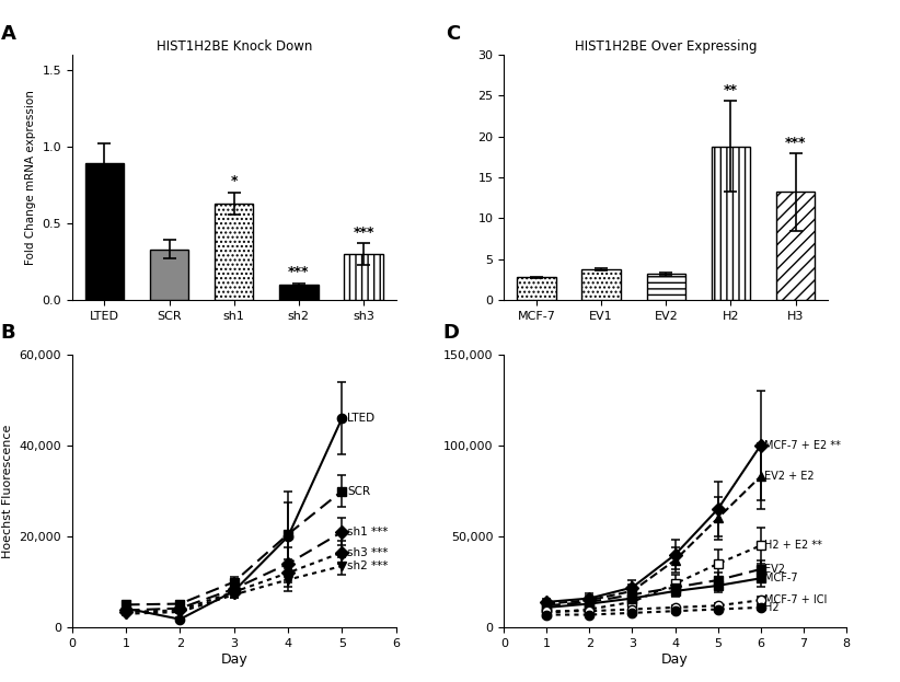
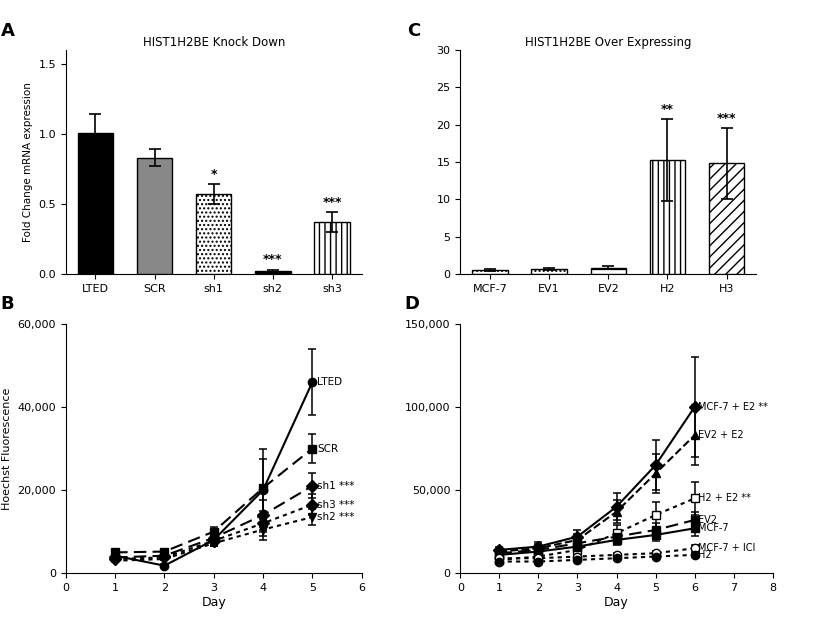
HIST1H2BE Knock Down/LTED: 0.89 -> 1.01
HIST1H2BE Knock Down/SCR: 0.33 -> 0.83
HIST1H2BE Knock Down/sh1: 0.63 -> 0.57
HIST1H2BE Knock Down/sh2: 0.10 -> 0.02
HIST1H2BE Knock Down/sh3: 0.30 -> 0.37
HIST1H2BE Over Expressing/MCF-7: 2.8 -> 0.6
HIST1H2BE Over Expressing/EV1: 3.8 -> 0.7
HIST1H2BE Over Expressing/EV2: 3.2 -> 0.8
HIST1H2BE Over Expressing/H2: 18.8 -> 15.3
HIST1H2BE Over Expressing/H3: 13.2 -> 14.8
